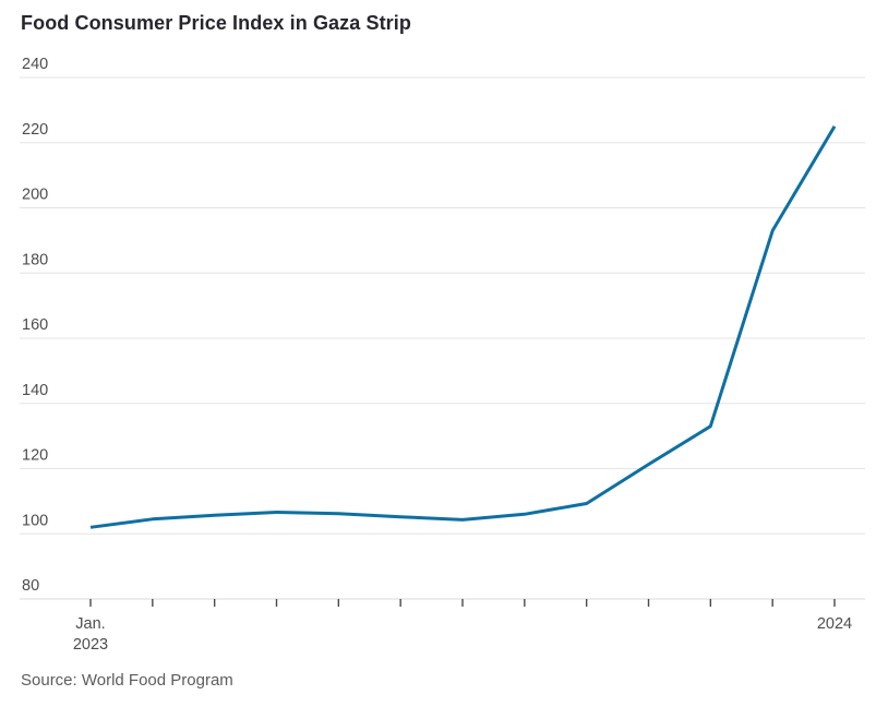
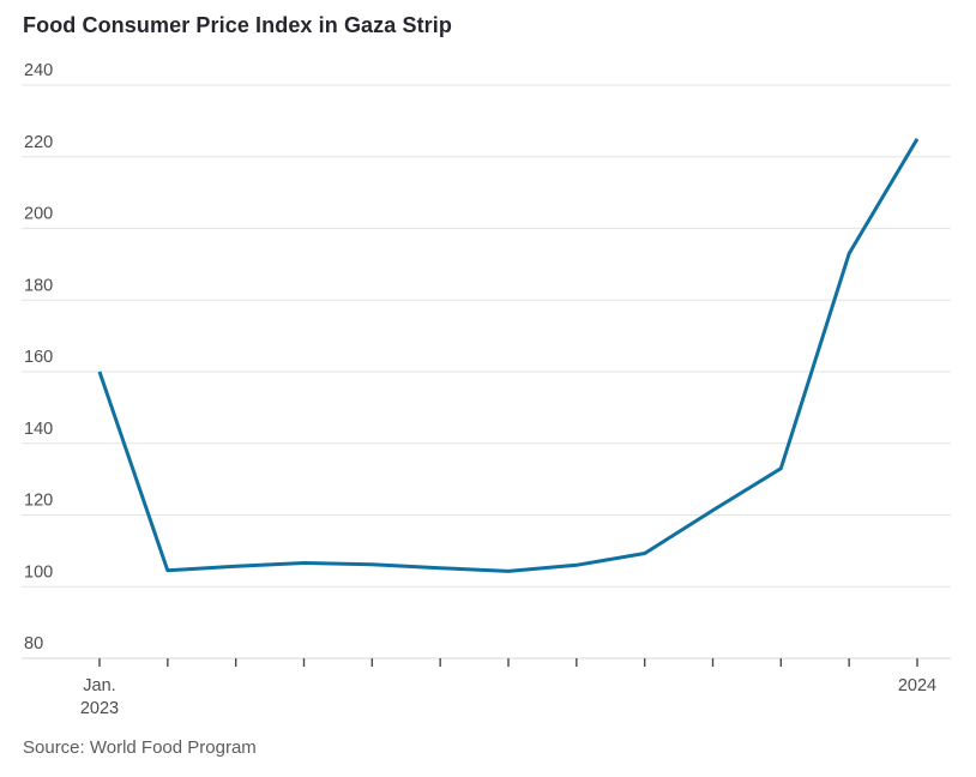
Jan. 2023: 102 -> 160
